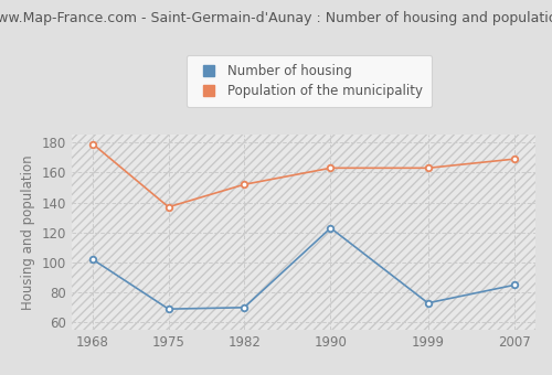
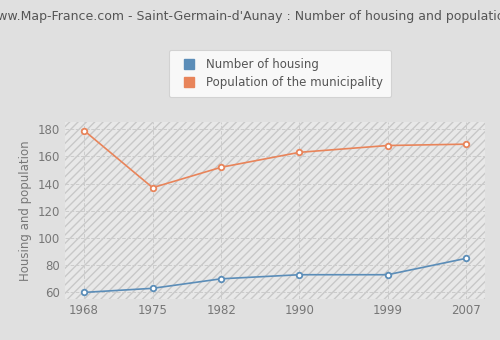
Number of housing/1968: 102 -> 60
Number of housing/1975: 69 -> 63
Number of housing/1990: 123 -> 73
Population of the municipality/1999: 163 -> 168
